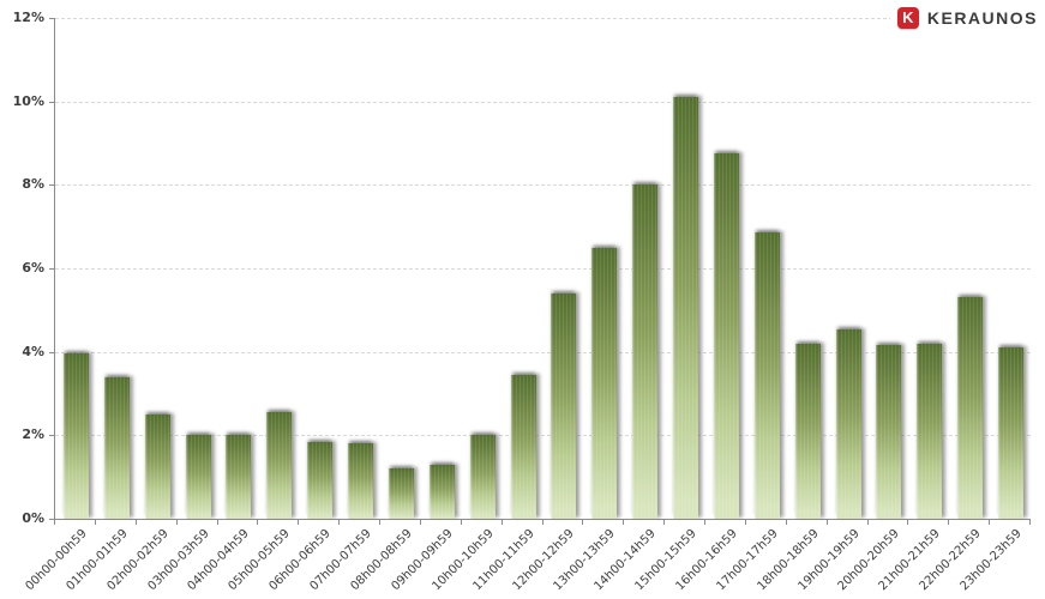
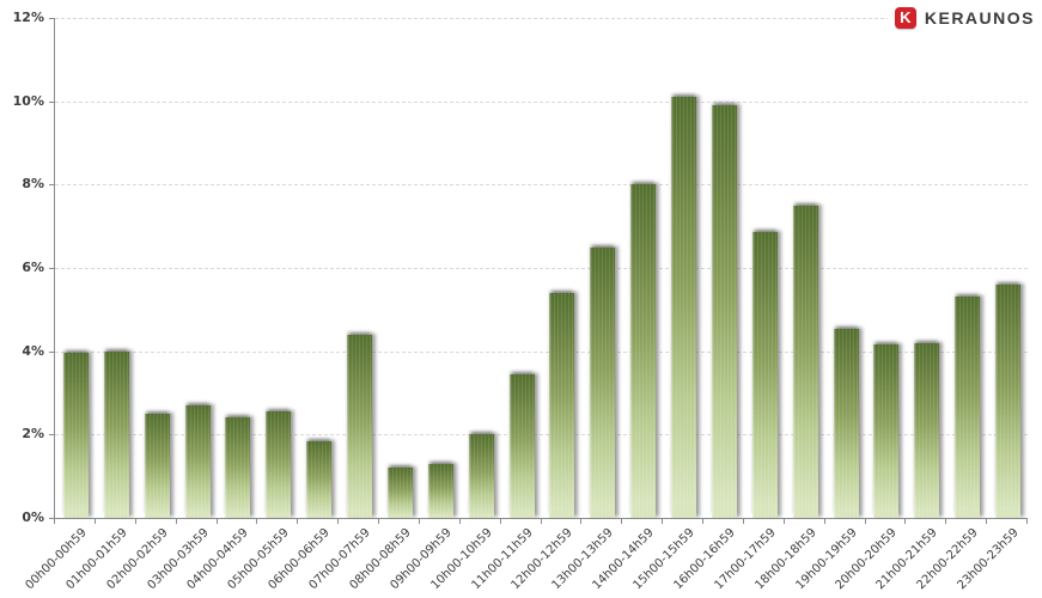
01h00-01h59: 3.4% -> 4.0%
03h00-03h59: 2.0% -> 2.7%
04h00-04h59: 2.0% -> 2.4%
07h00-07h59: 1.8% -> 4.4%
16h00-16h59: 8.8% -> 9.9%
18h00-18h59: 4.2% -> 7.5%
23h00-23h59: 4.1% -> 5.6%
